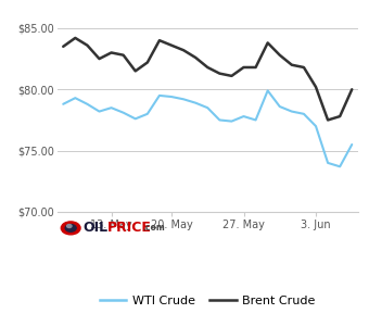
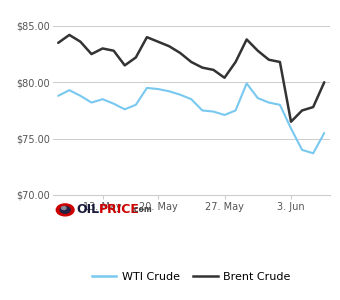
WTI Crude/27. May: $77.8 -> $77.1
Brent Crude/27. May: $81.8 -> $80.4
WTI Crude/3. Jun: $77.0 -> $75.9
Brent Crude/3. Jun: $80.2 -> $76.5
